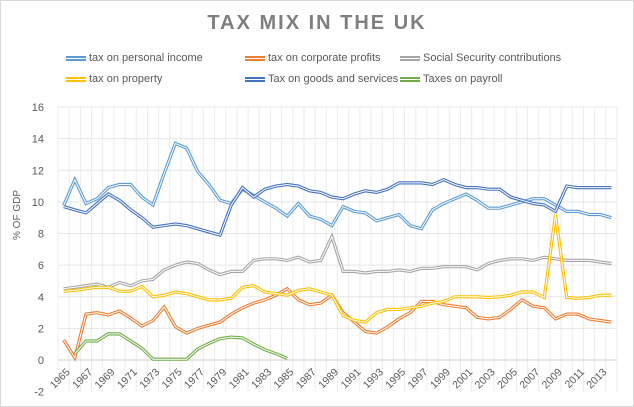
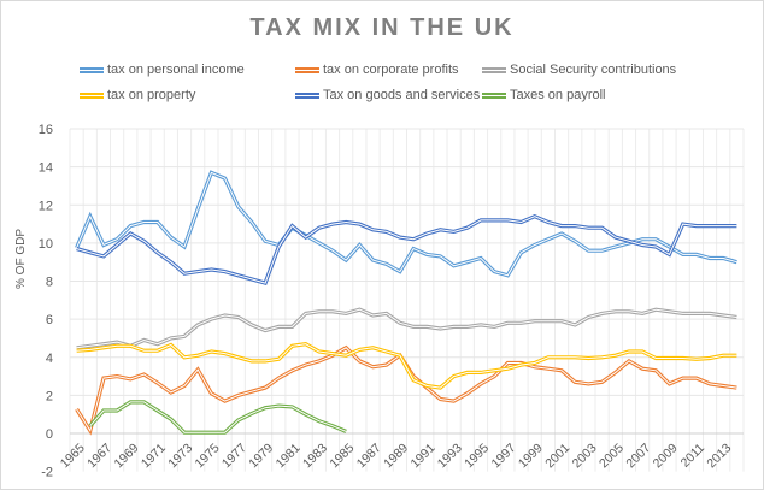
Social Security contributions/1989: 7.8 -> 5.8
tax on property/2009: 9.2 -> 4.0
